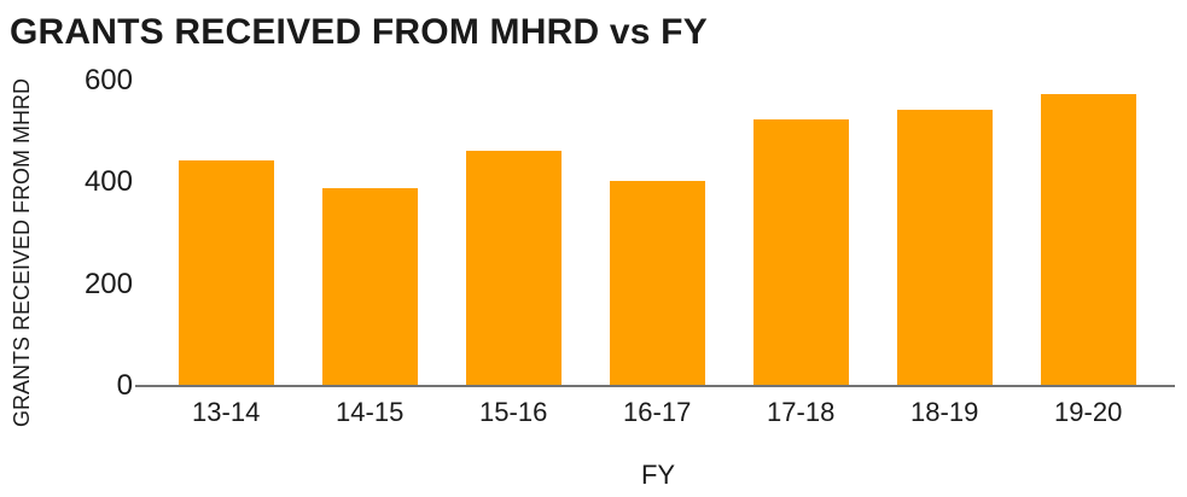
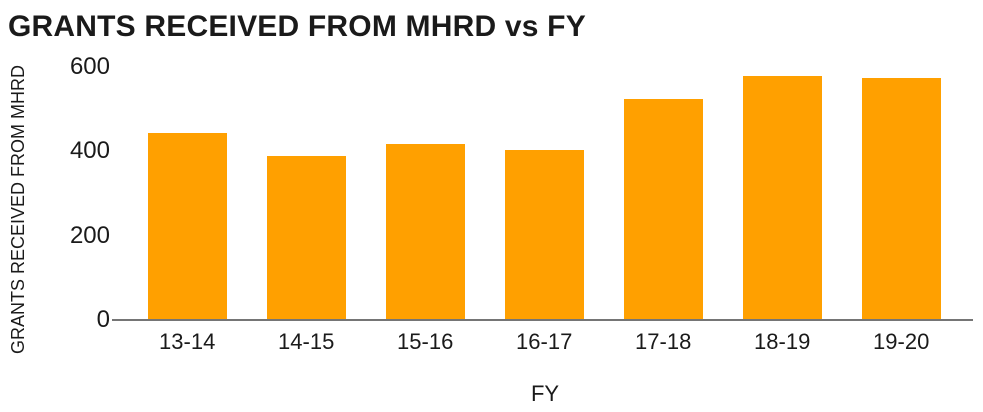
15-16: 460 -> 420
18-19: 540 -> 580
